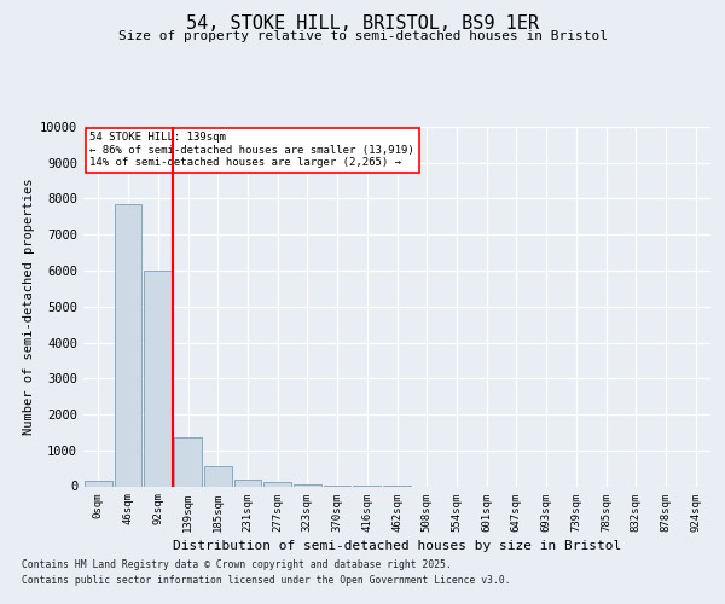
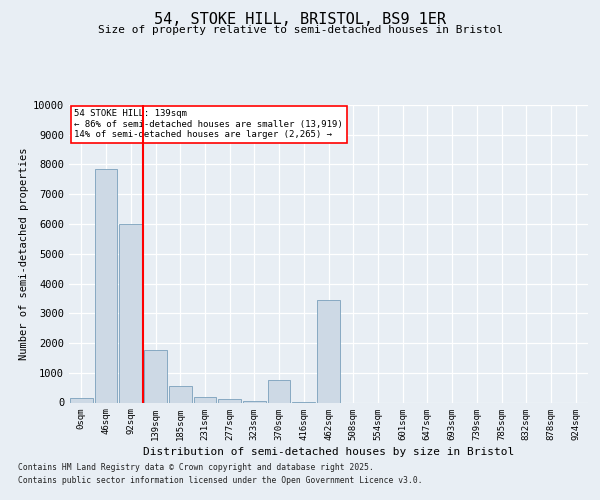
139sqm: 1350 -> 1750
370sqm: 10 -> 750
462sqm: 0 -> 3450
